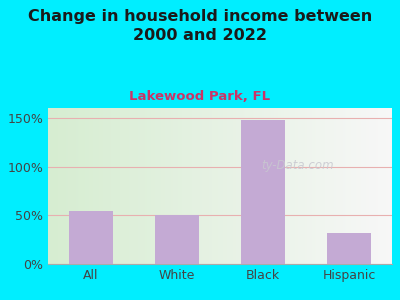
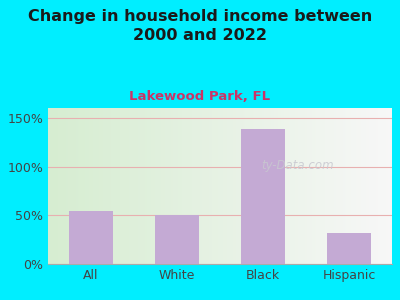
Black: 148% -> 138%
